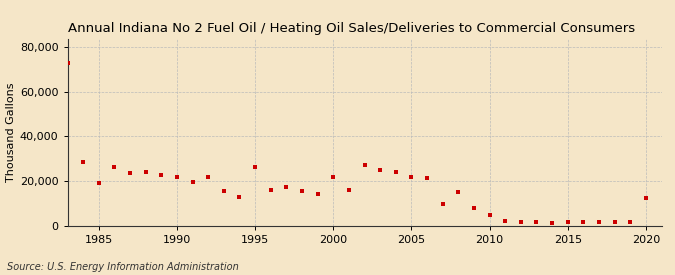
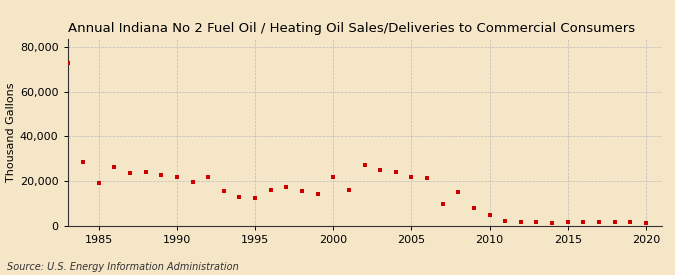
1995: 26,500 -> 12,500
2020: 12,500 -> 1,000
